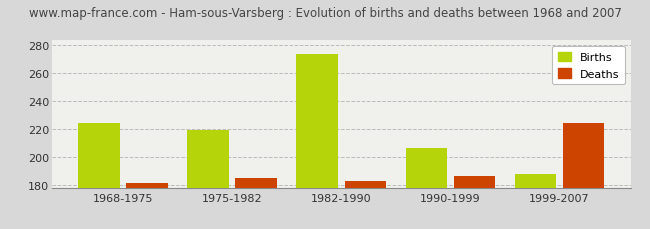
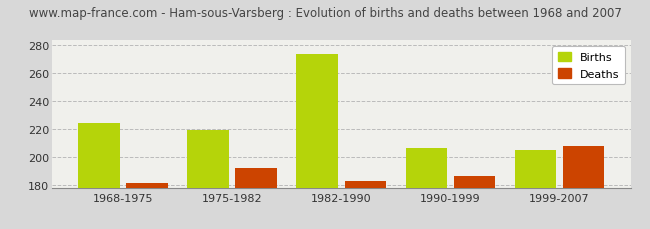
Deaths/1975-1982: 185 -> 192
Births/1999-2007: 188 -> 205
Deaths/1999-2007: 224 -> 208
